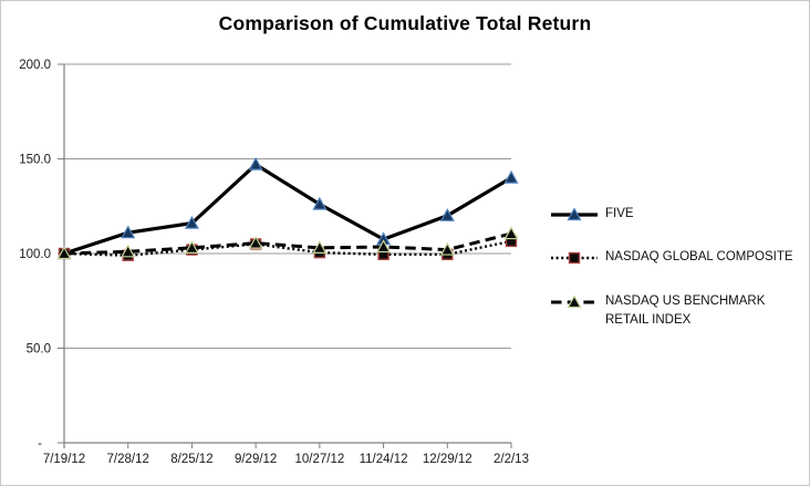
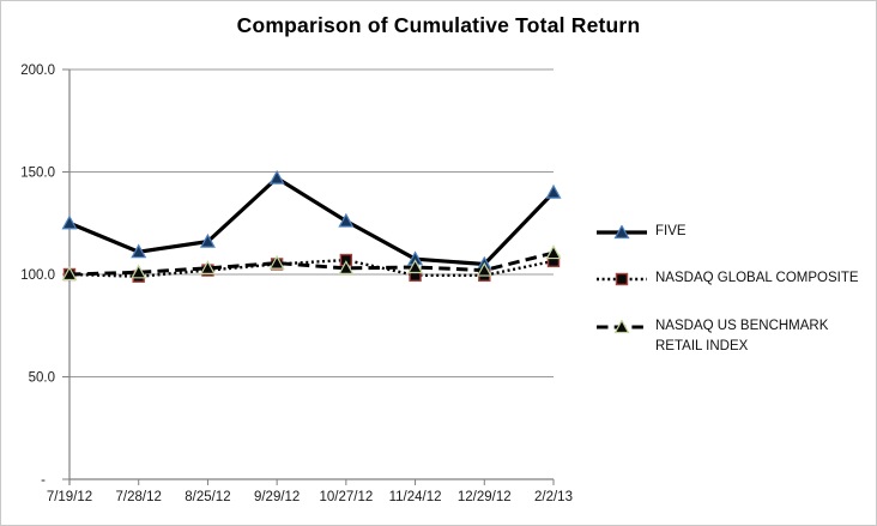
FIVE/7/19/12: 100 -> 125
NASDAQ GLOBAL COMPOSITE/10/27/12: 100 -> 107
FIVE/12/29/12: 120 -> 105
